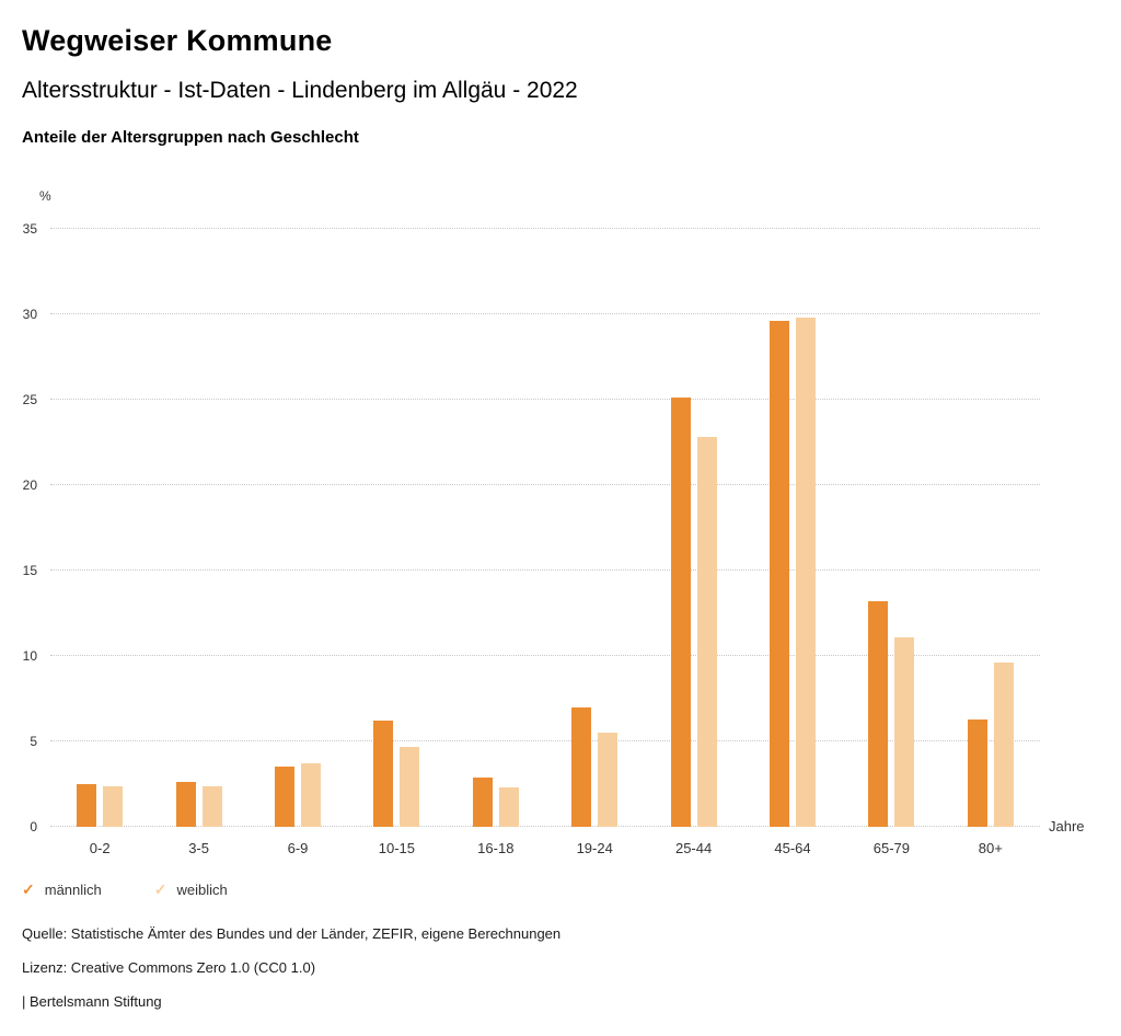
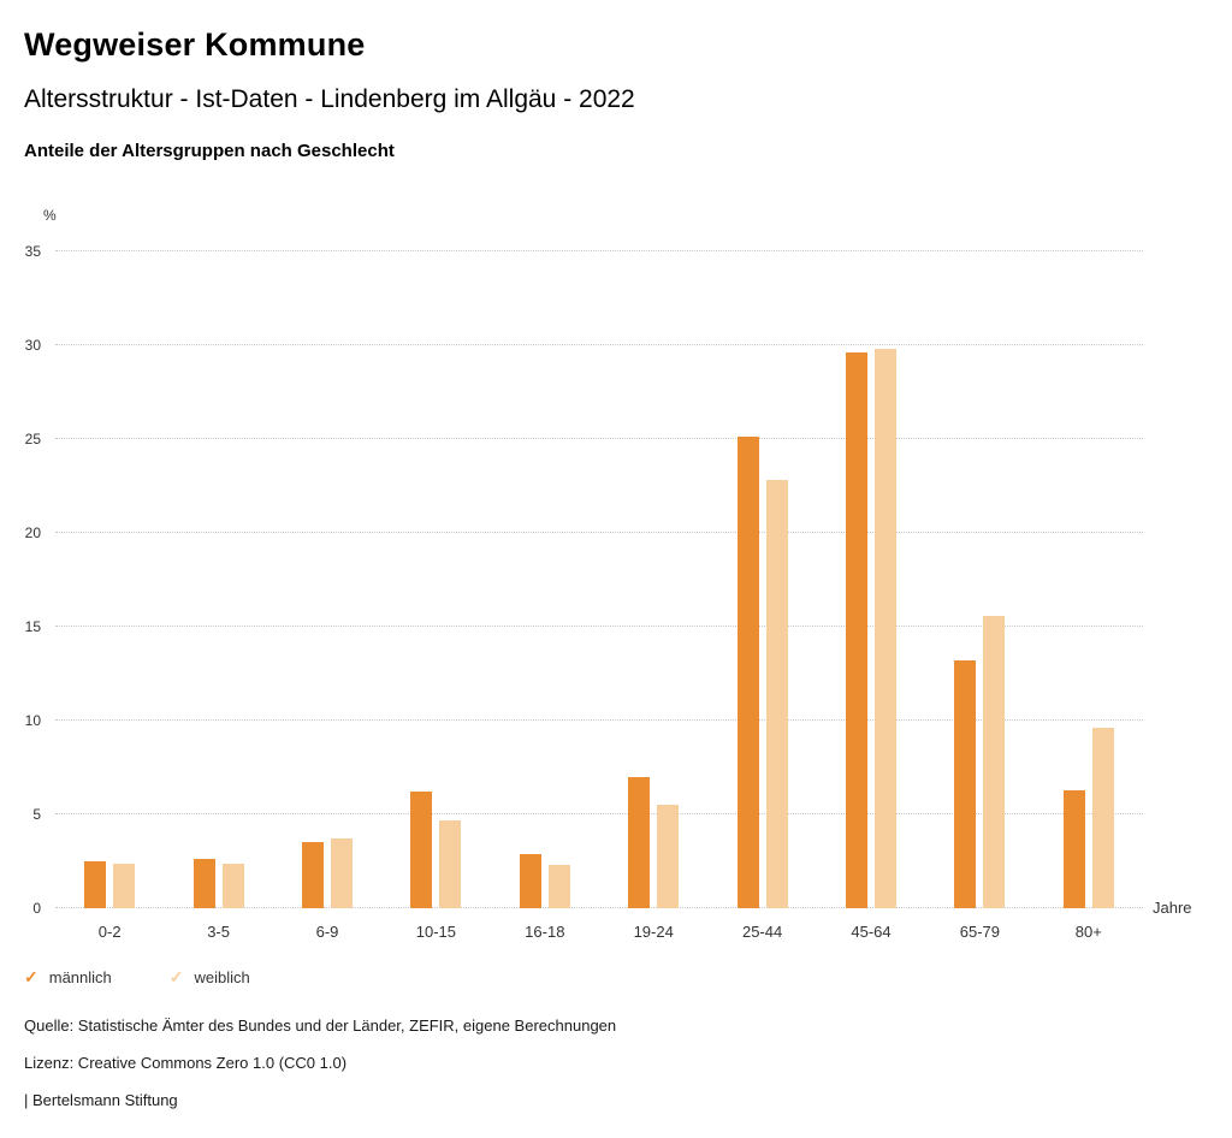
weiblich/65-79: 11.1 -> 15.6
